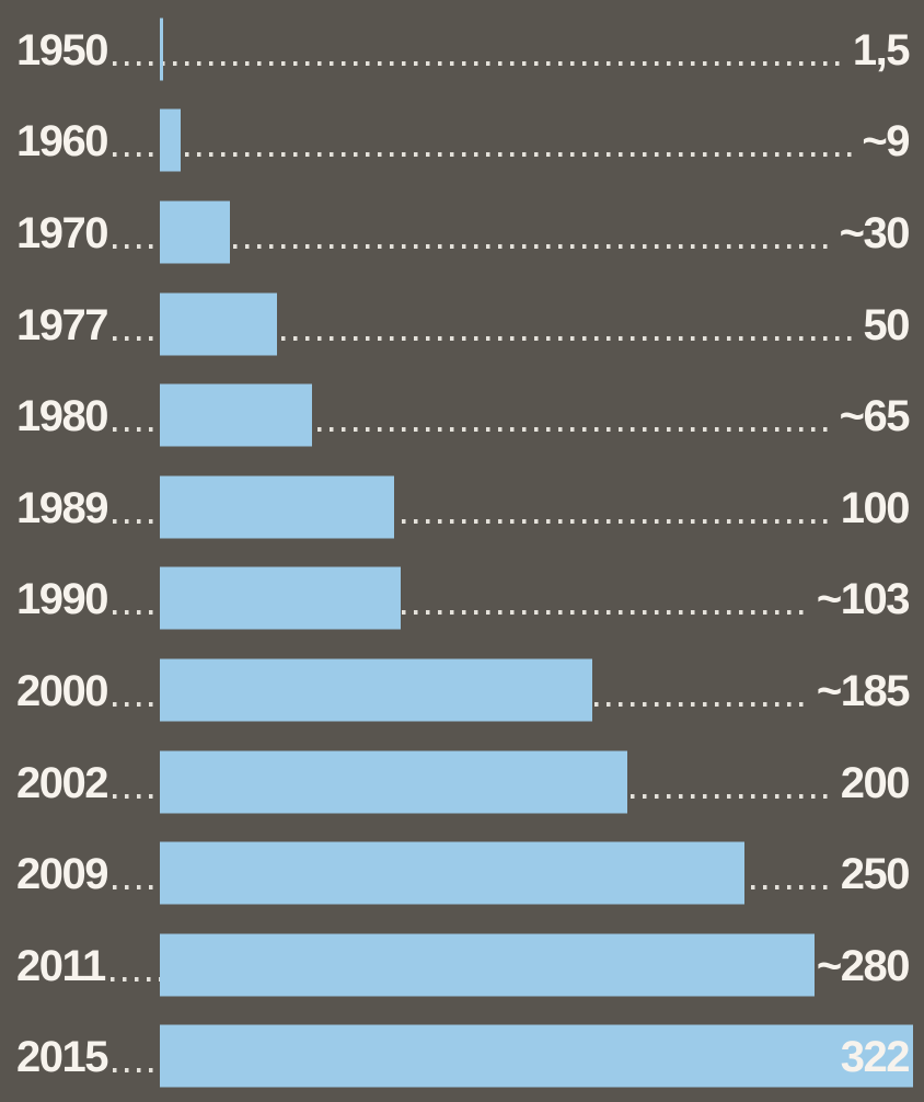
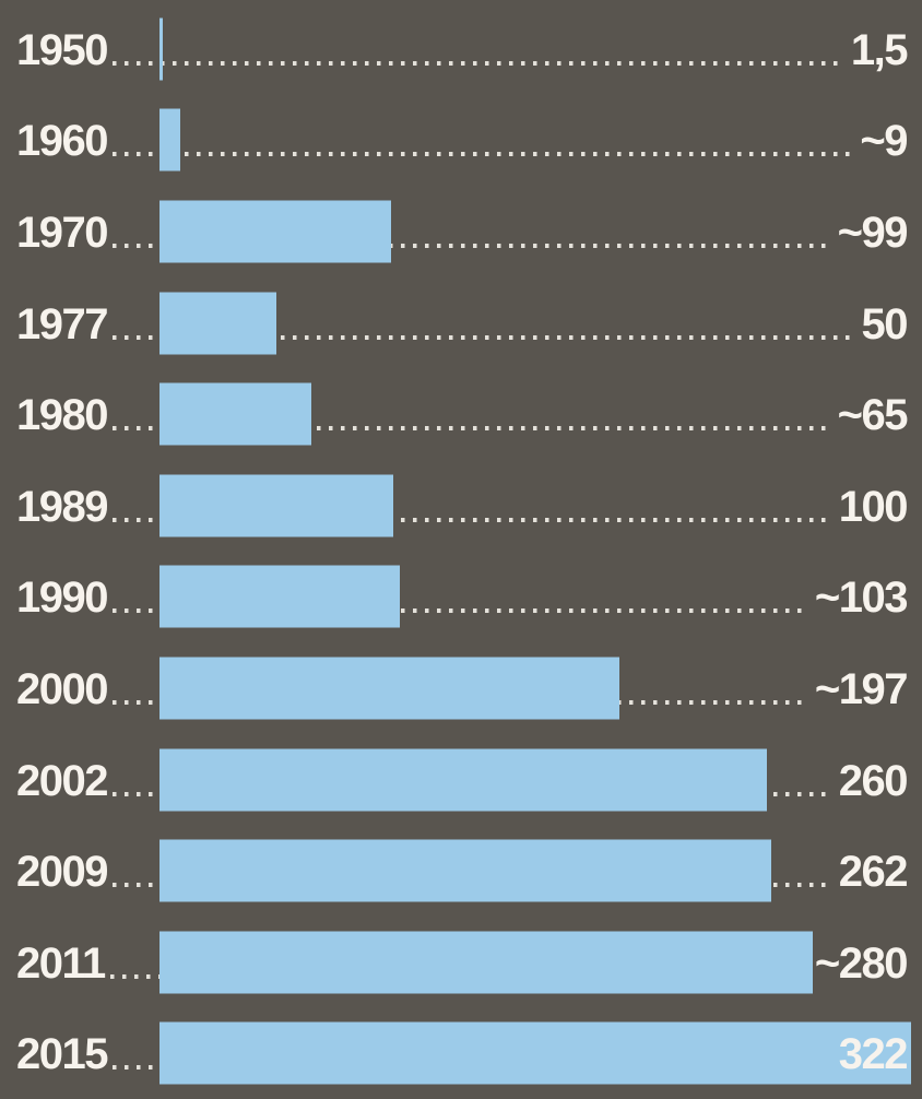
1970: 30 -> 99
2000: 185 -> 197
2002: 200 -> 260
2009: 250 -> 262
